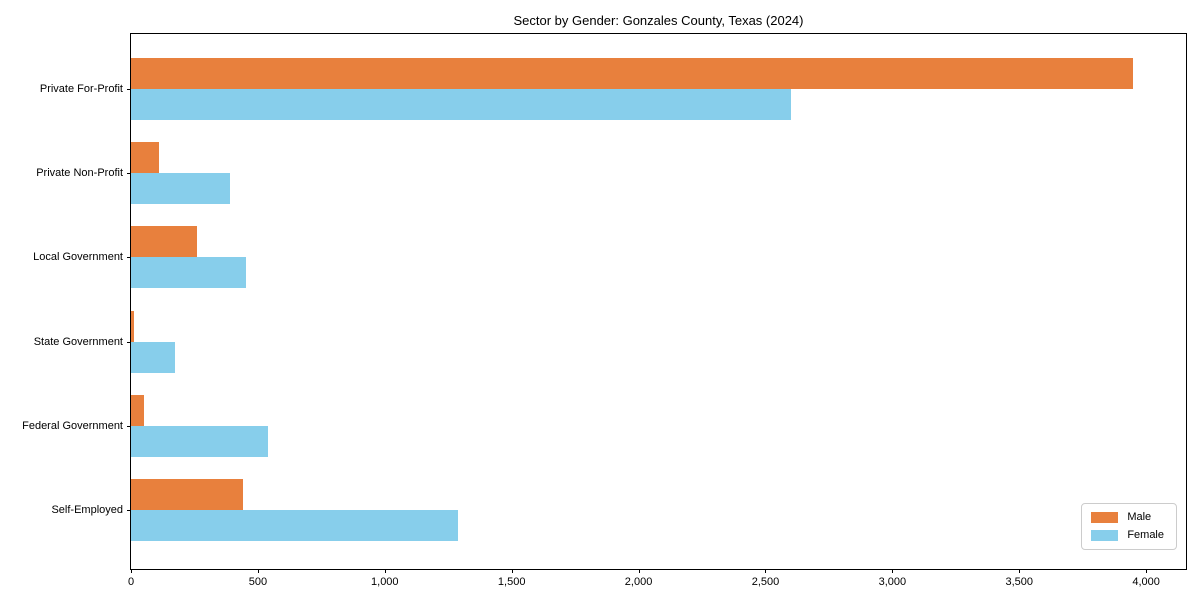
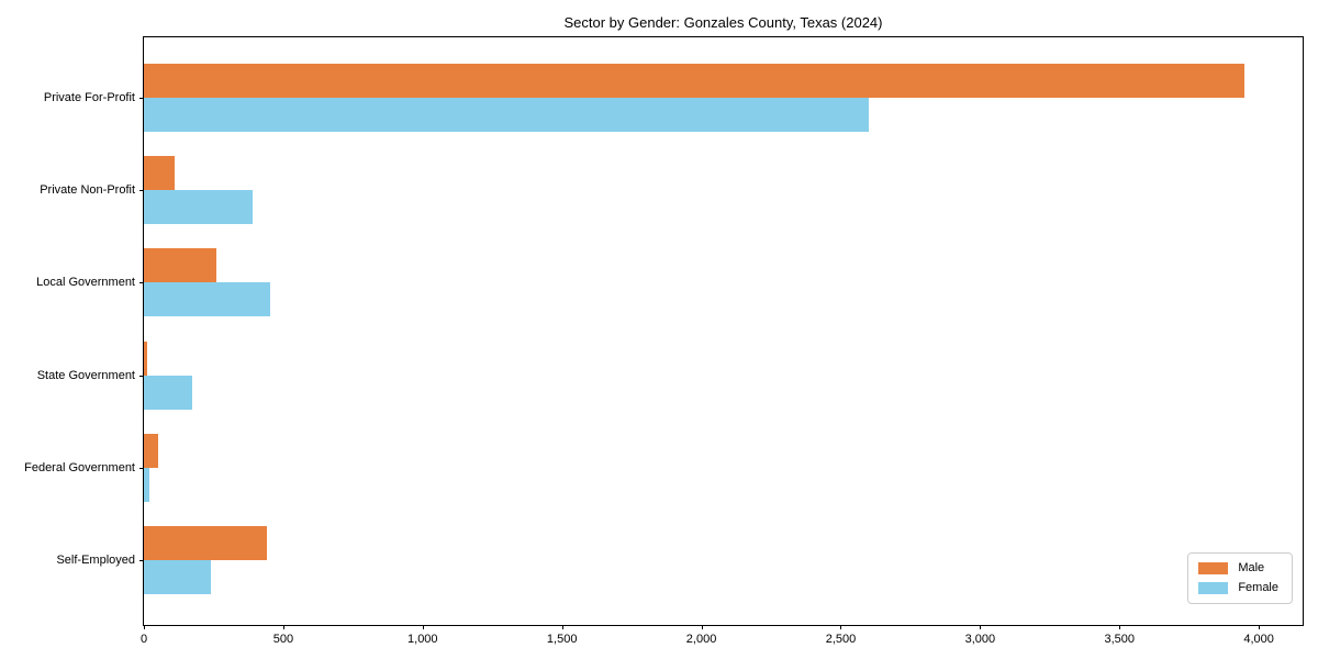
Female/Federal Government: 540 -> 20
Female/Self-Employed: 1290 -> 240
